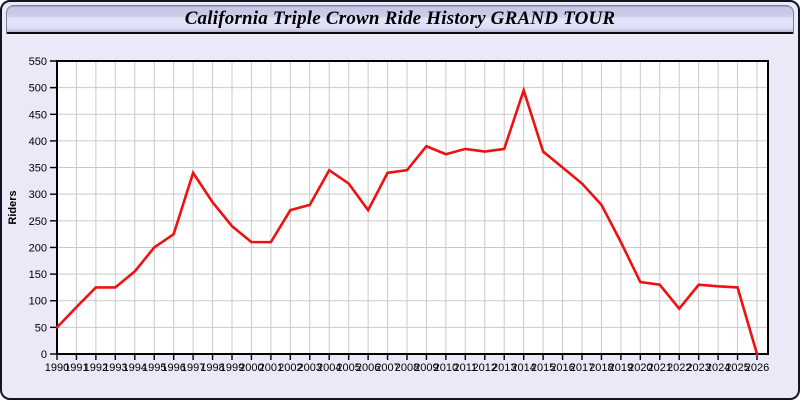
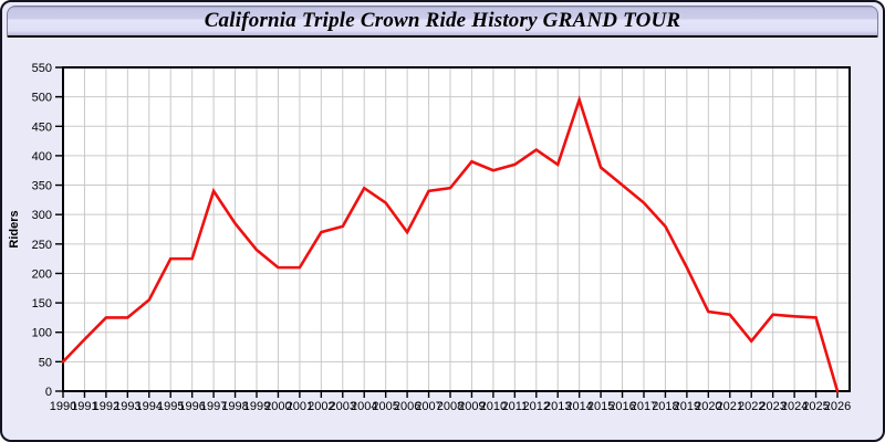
1995: 200 -> 220
2012: 380 -> 410
